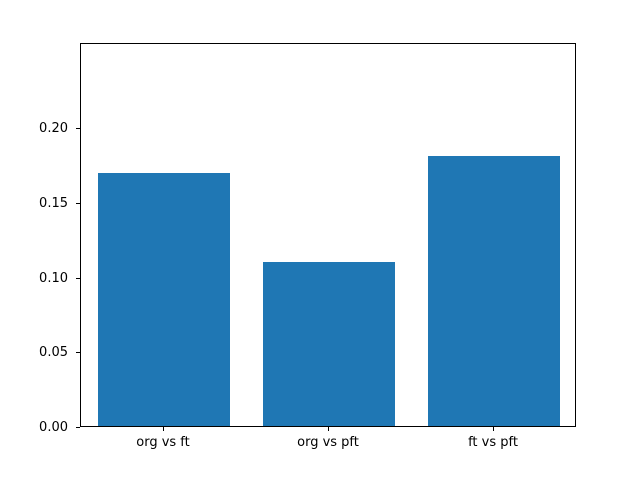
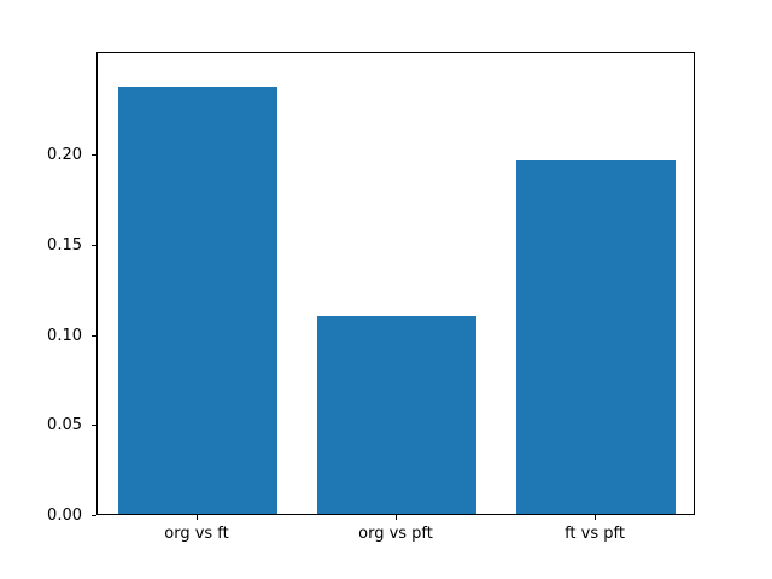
org vs ft: 0.169 -> 0.237
ft vs pft: 0.181 -> 0.196
